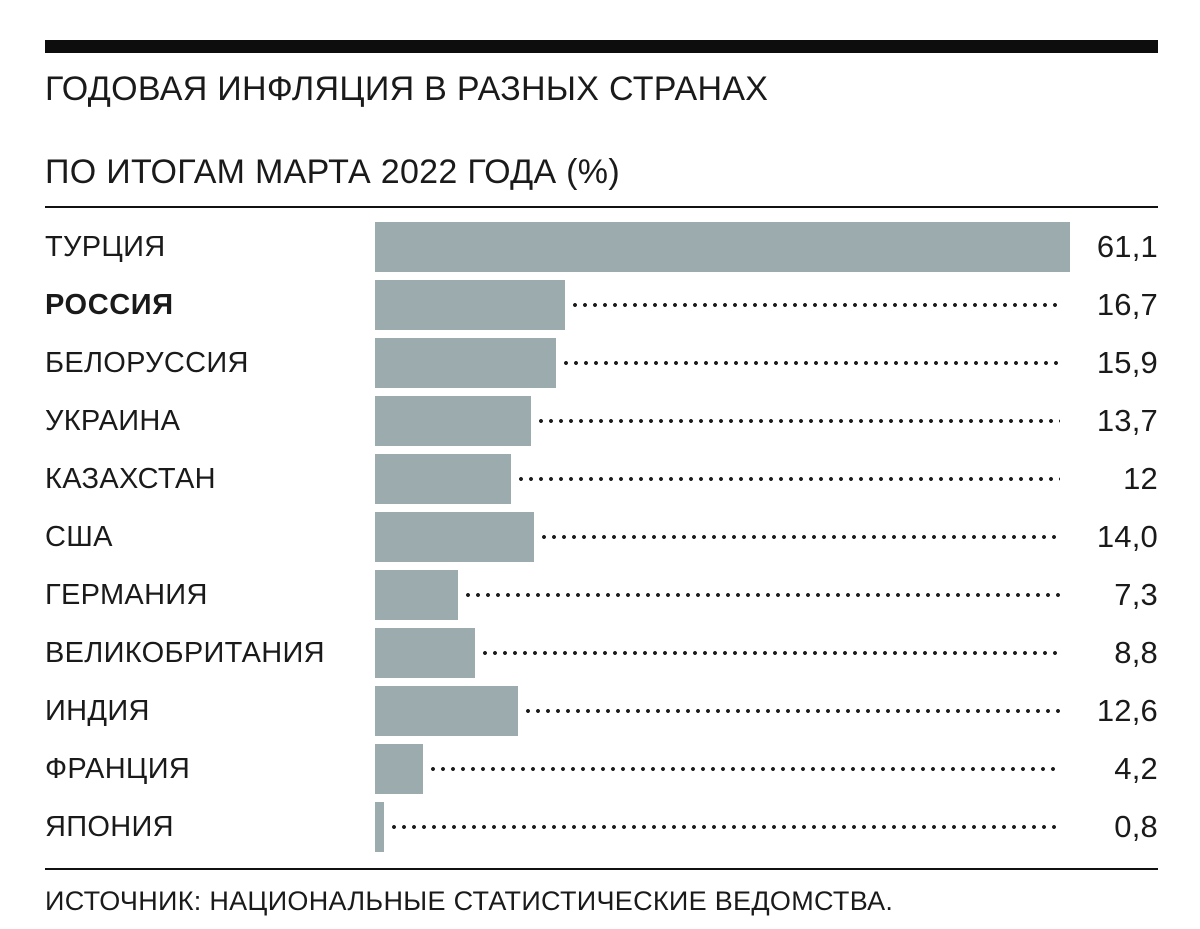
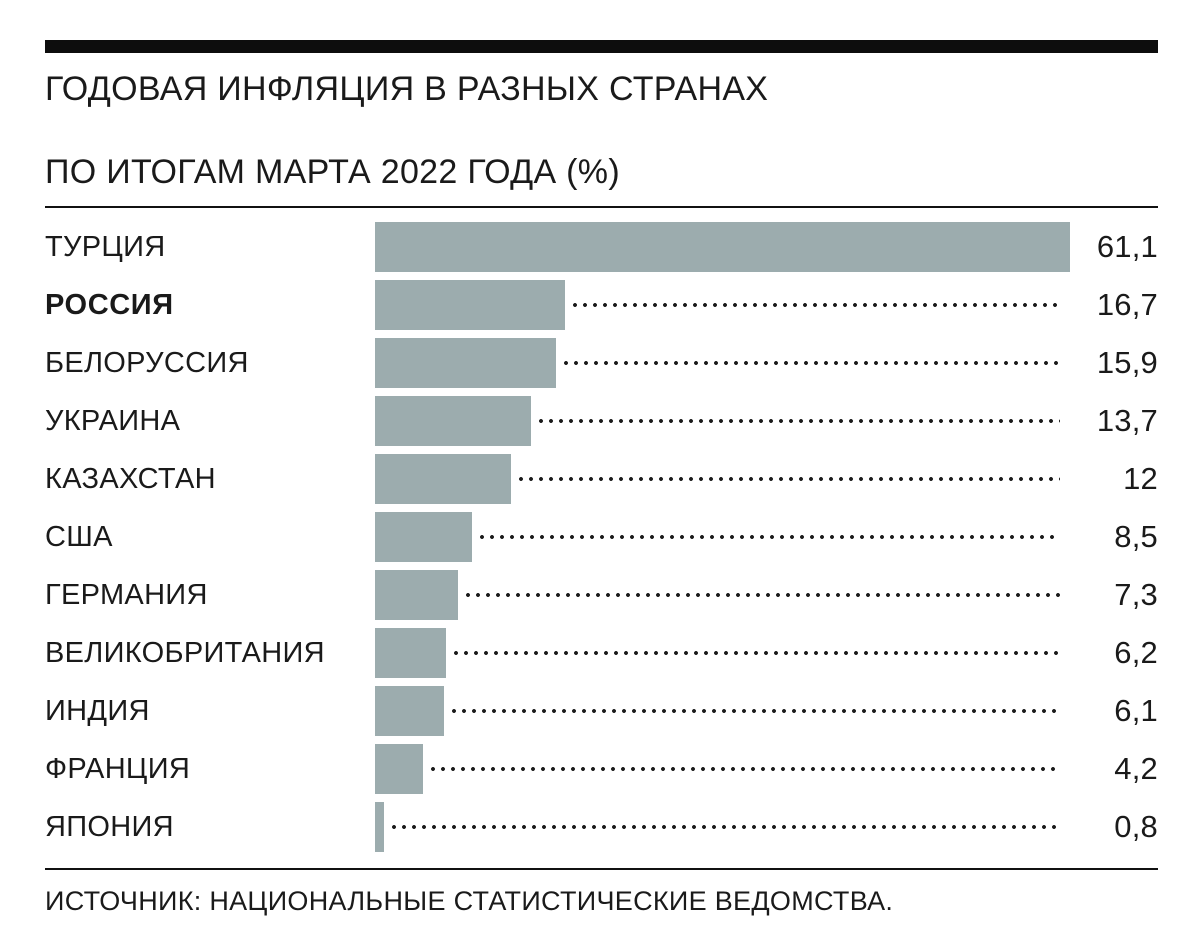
США: 14,0 -> 8,5
ВЕЛИКОБРИТАНИЯ: 8,8 -> 6,2
ИНДИЯ: 12,6 -> 6,1
